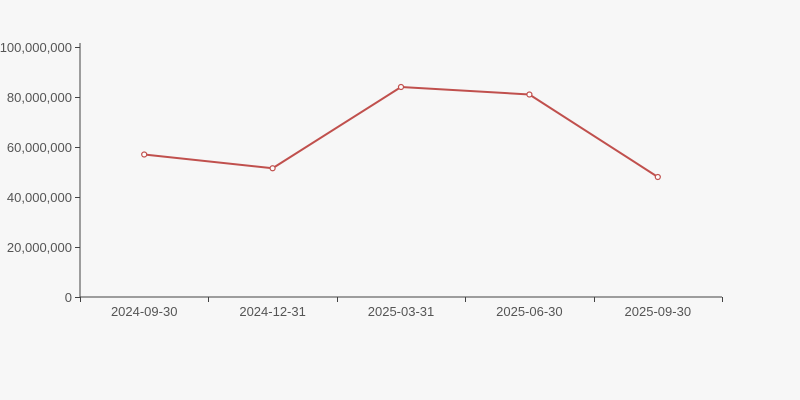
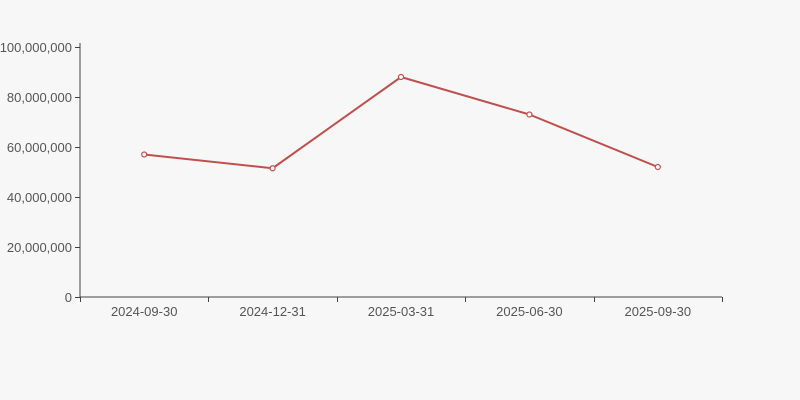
2025-03-31: 84000000 -> 88000000
2025-06-30: 81000000 -> 73000000
2025-09-30: 48000000 -> 52000000
